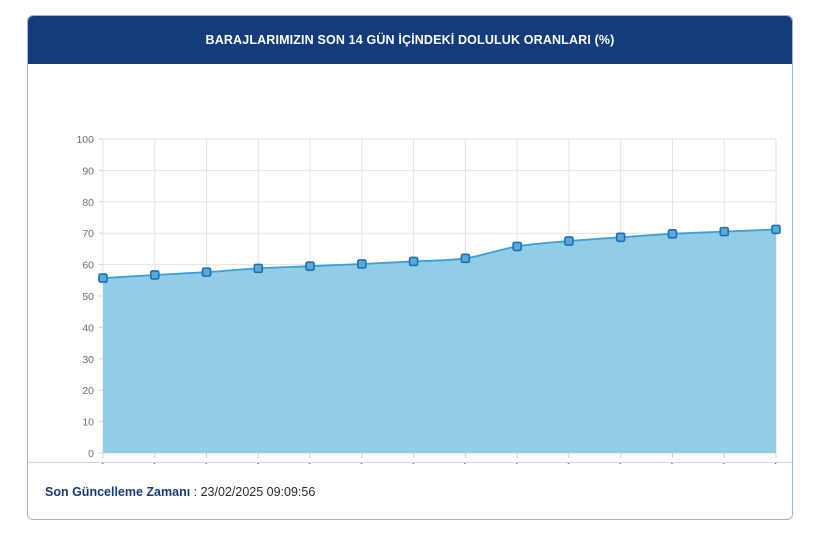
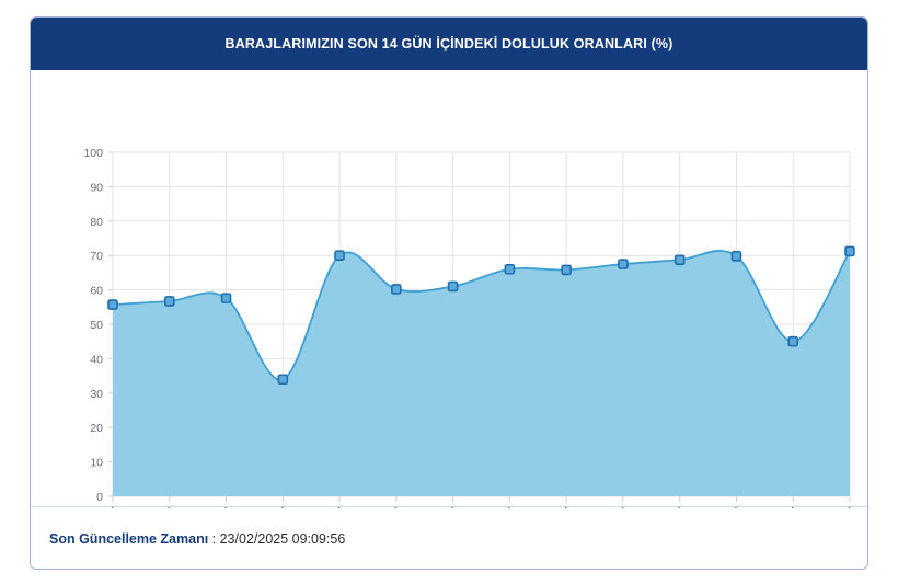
13.02.2025: 59 -> 34
14.02.2025: 60 -> 70
17.02.2025: 62 -> 66
22.02.2025: 70 -> 45
